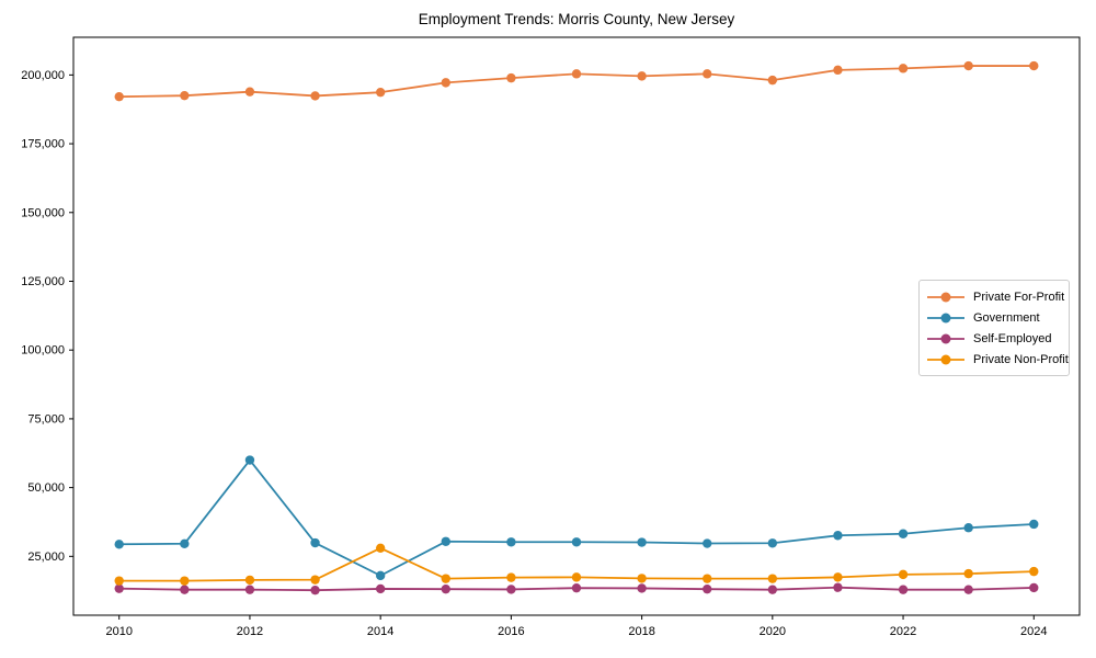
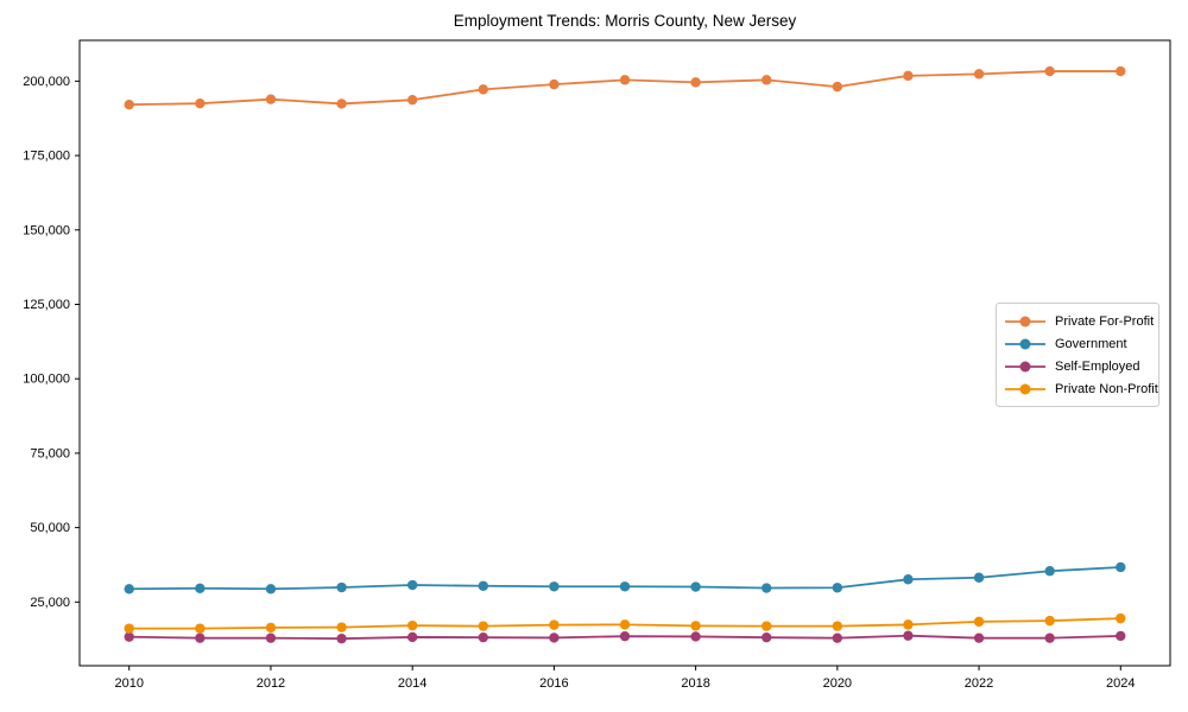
Government/2012: 60000 -> 29000
Government/2014: 18000 -> 31000
Private Non-Profit/2014: 28000 -> 17000
